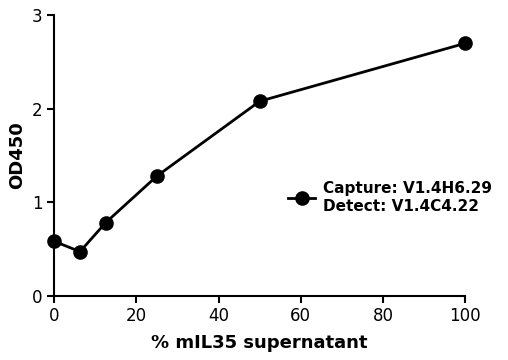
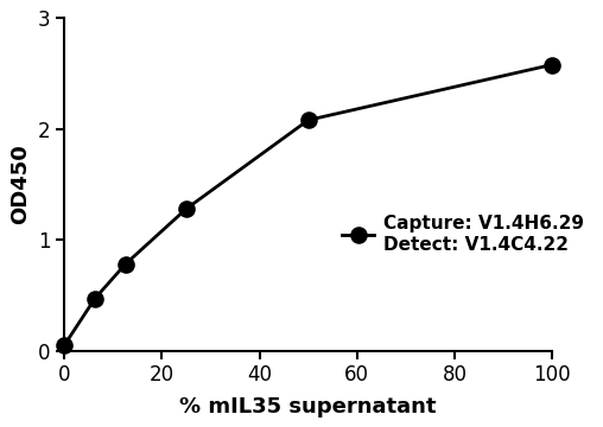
0: 0.58 -> 0.05
100: 2.70 -> 2.58
